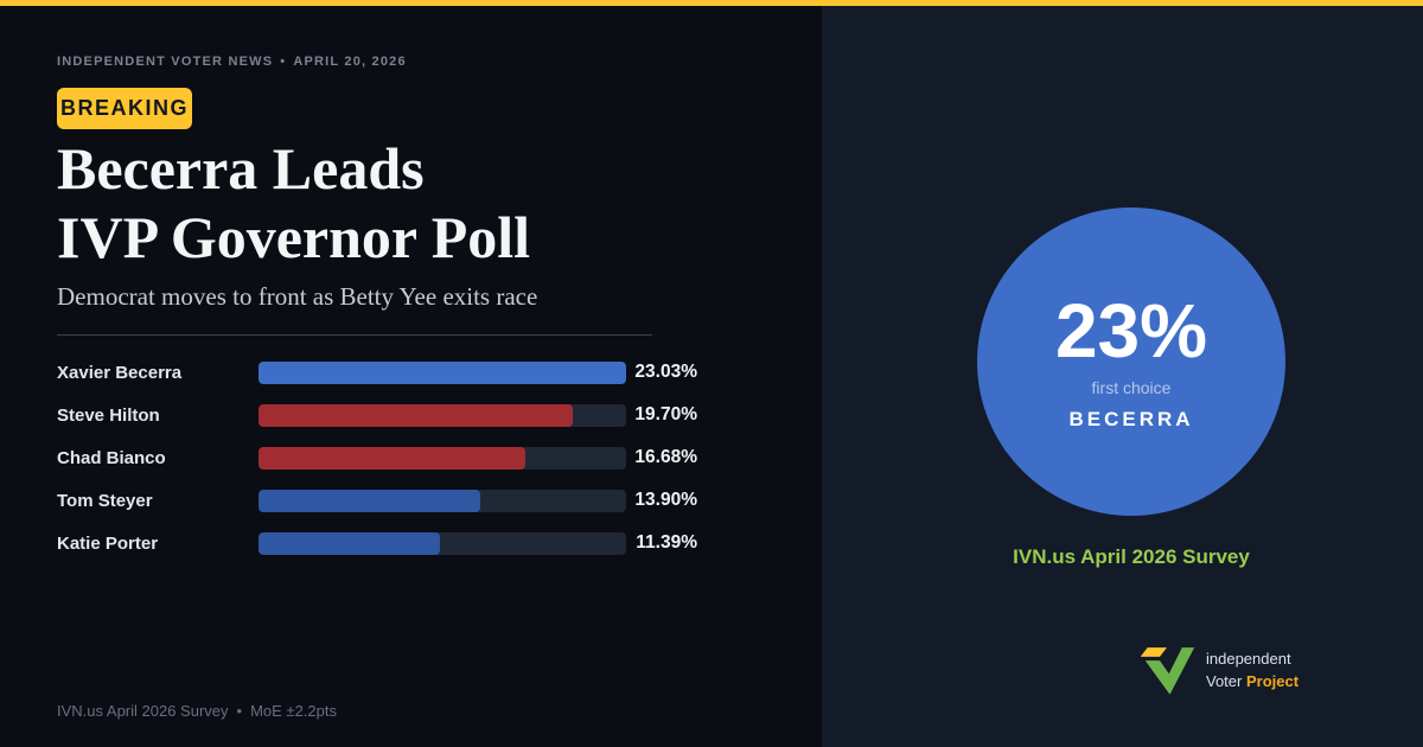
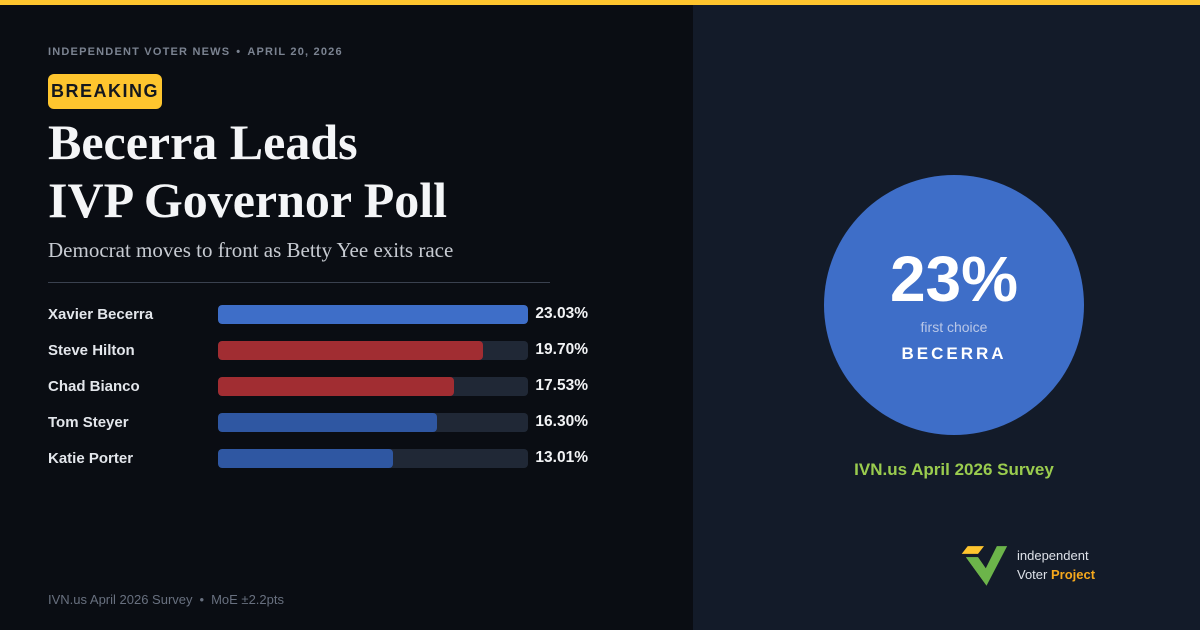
Chad Bianco: 16.68% -> 17.53%
Tom Steyer: 13.90% -> 16.30%
Katie Porter: 11.39% -> 13.01%
